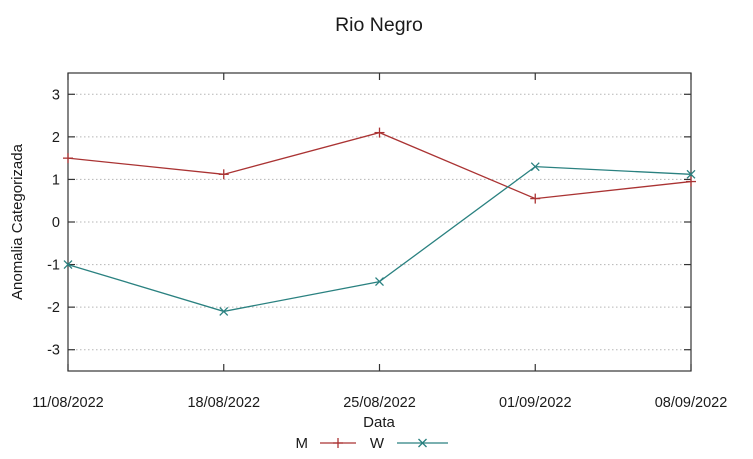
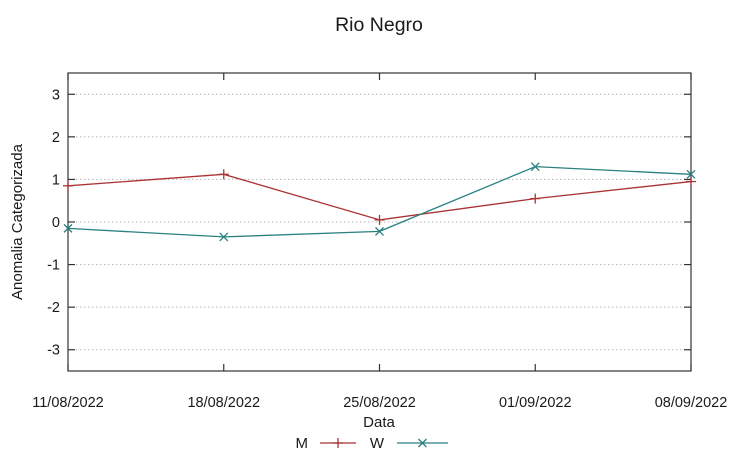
M/11/08/2022: 1.5 -> 0.8
W/11/08/2022: -1.0 -> -0.1
W/18/08/2022: -2.1 -> -0.3
M/25/08/2022: 2.1 -> 0.1
W/25/08/2022: -1.4 -> -0.2
